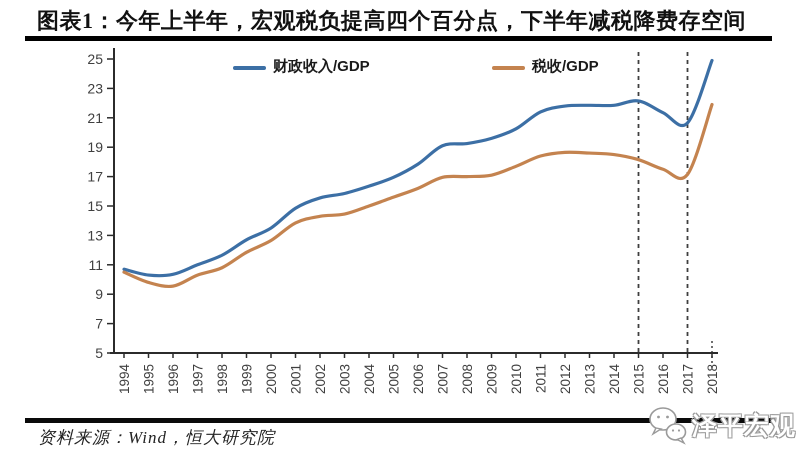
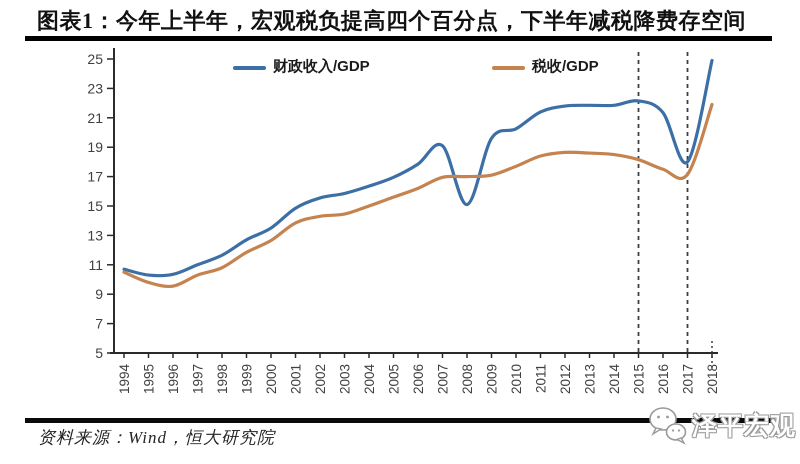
财政收入/GDP/2008: 19.2 -> 15.1
财政收入/GDP/2017: 20.6 -> 18.0
